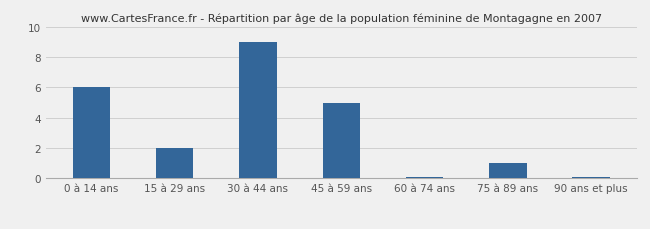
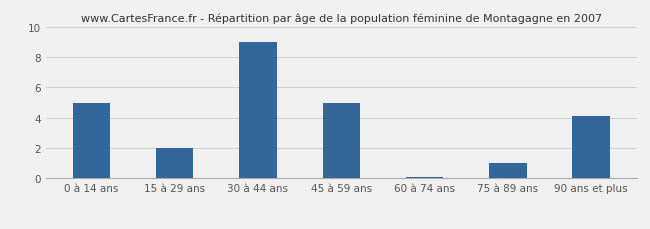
0 à 14 ans: 6.0 -> 5.0
90 ans et plus: 0.1 -> 4.1
